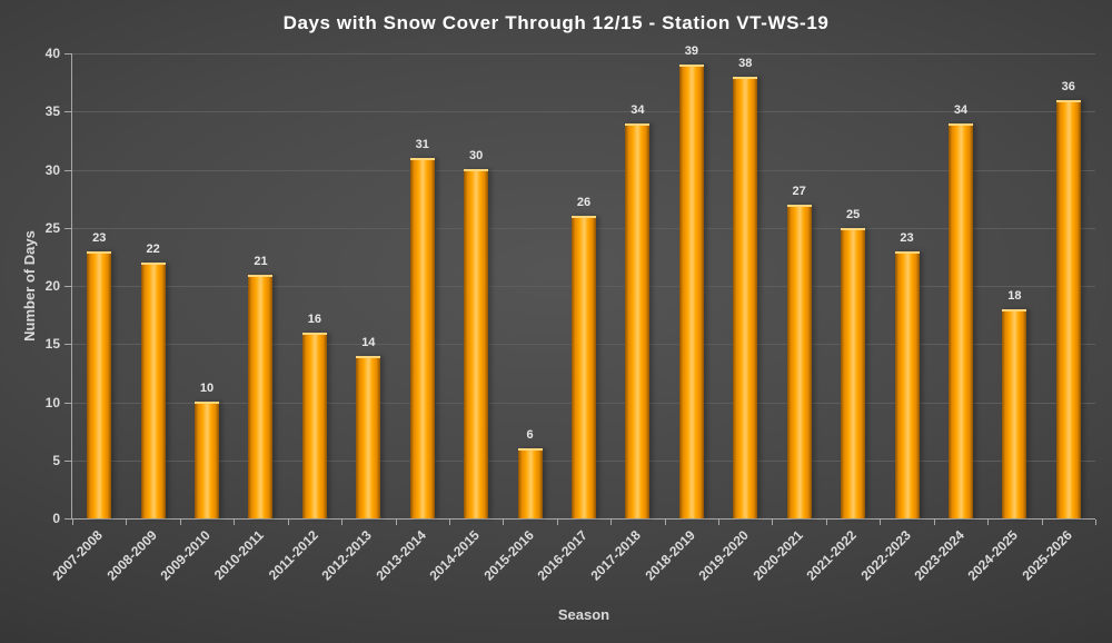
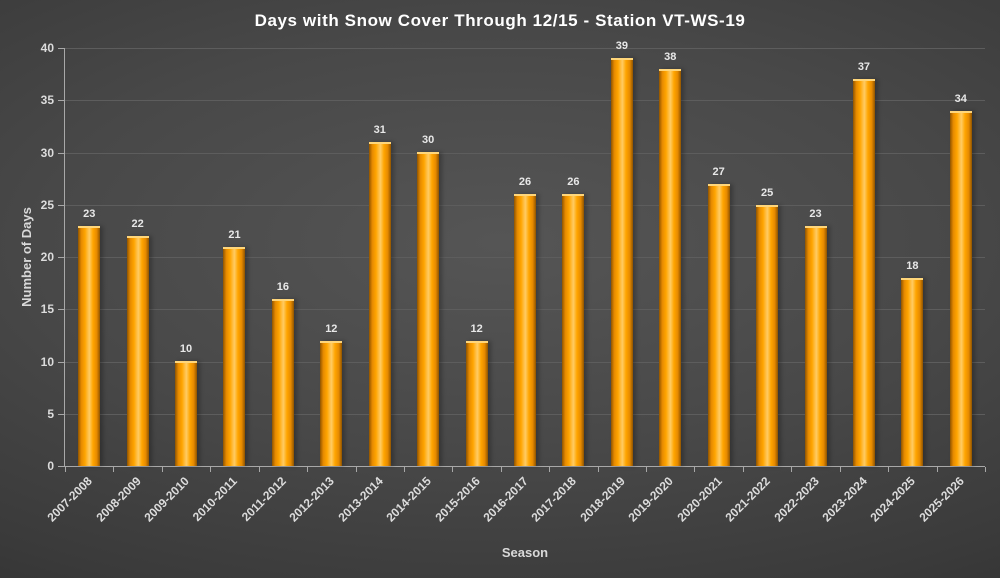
2012-2013: 14 -> 12
2015-2016: 6 -> 12
2017-2018: 34 -> 26
2023-2024: 34 -> 37
2025-2026: 36 -> 34
